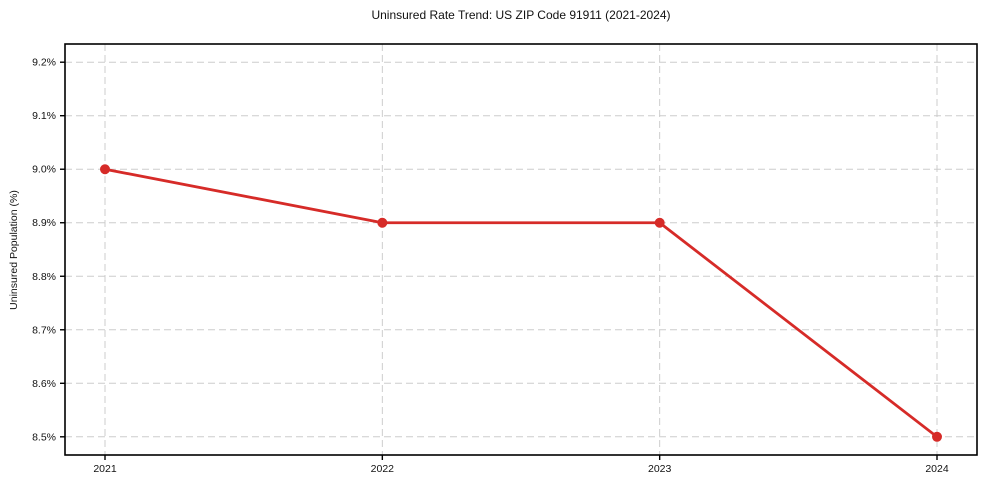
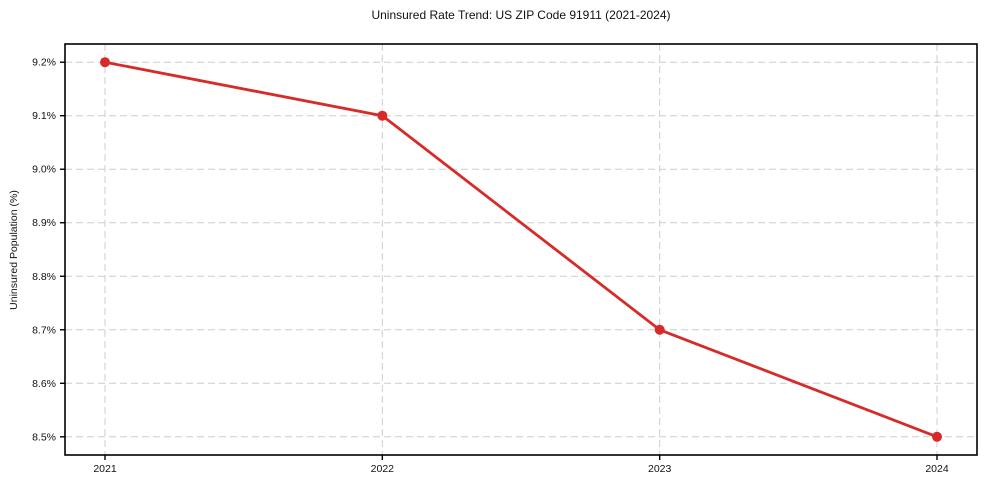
2021: 9.0% -> 9.2%
2022: 8.9% -> 9.1%
2023: 8.9% -> 8.7%
